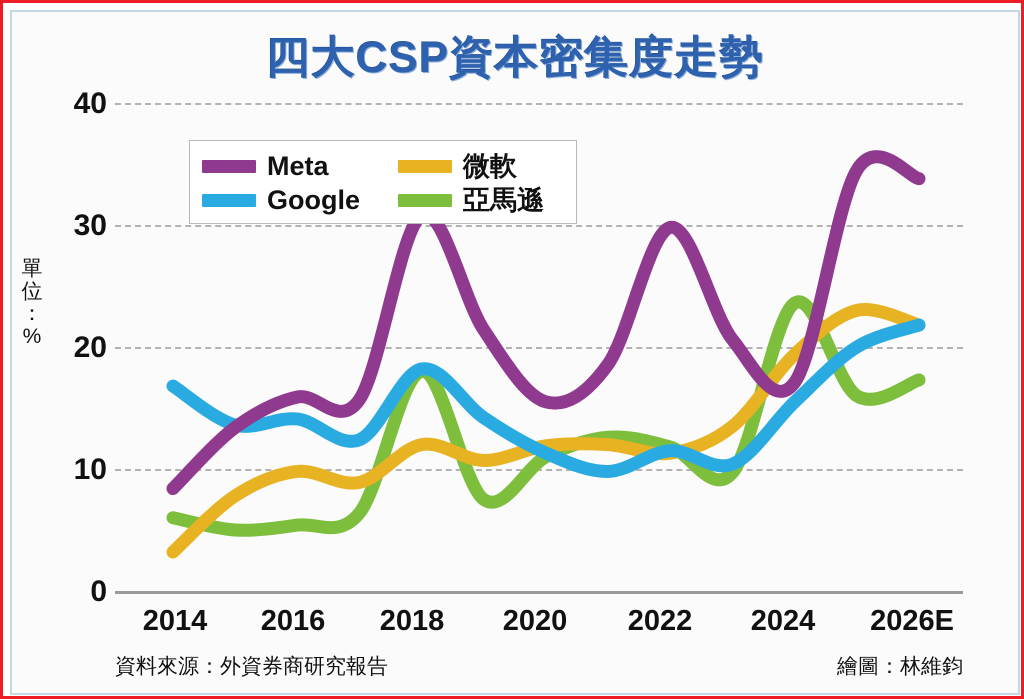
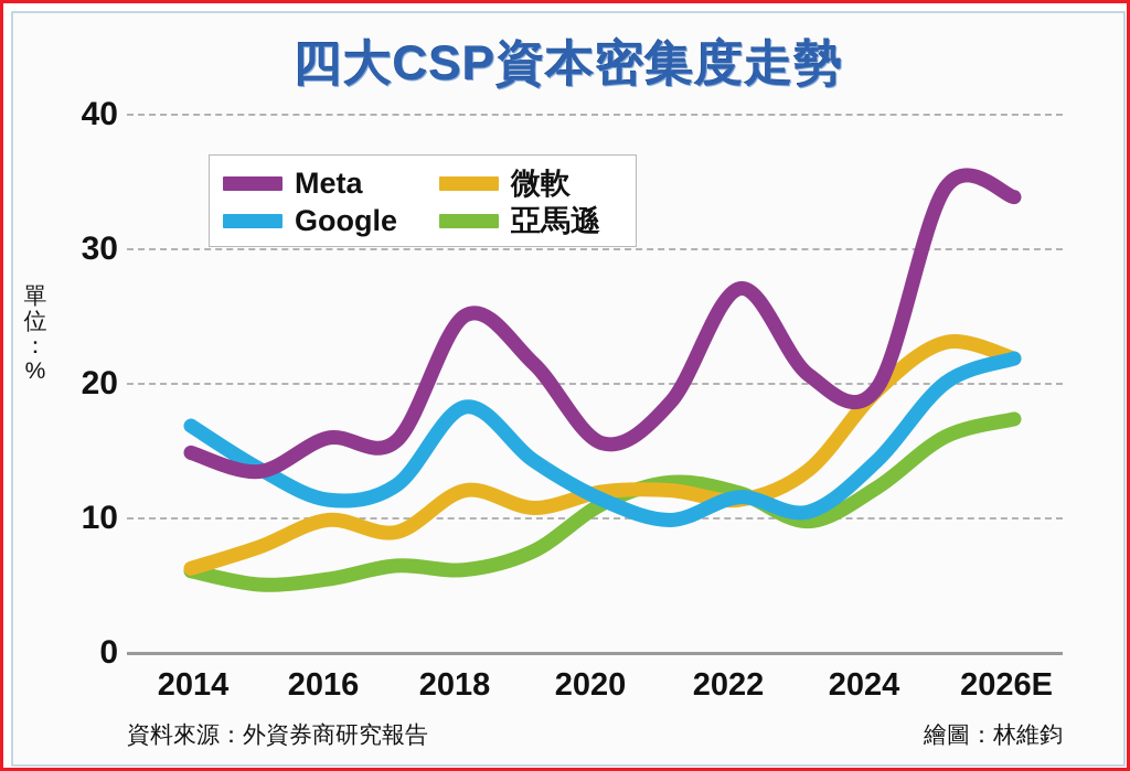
Meta/2014: 8.4 -> 14.8
微軟/2014: 3.2 -> 6.2
Google/2016: 14.1 -> 11.3
Meta/2018: 30.8 -> 25.0
亞馬遜/2018: 18.0 -> 6.1
Meta/2022: 29.8 -> 27.0
Meta/2024: 17.1 -> 19.6
Google/2024: 15.5 -> 14.2
亞馬遜/2024: 23.6 -> 12.2
